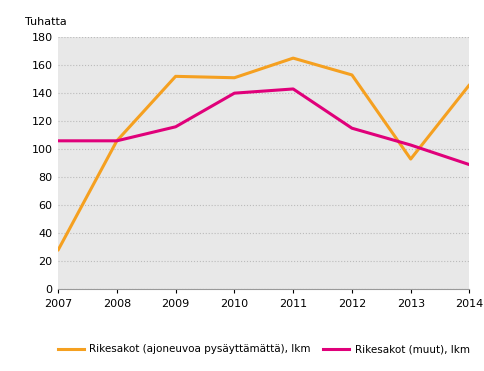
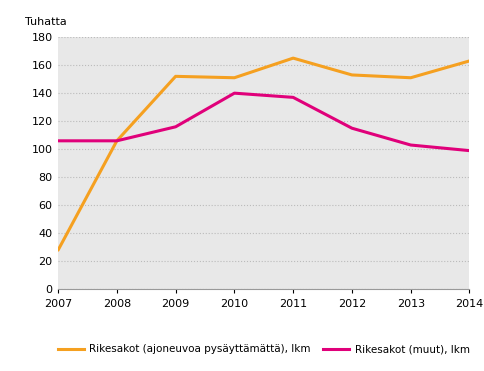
Rikesakot (muut), lkm/2011: 143 -> 137
Rikesakot (ajoneuvoa pysäyttämättä), lkm/2013: 93 -> 151
Rikesakot (ajoneuvoa pysäyttämättä), lkm/2014: 146 -> 163
Rikesakot (muut), lkm/2014: 89 -> 99
